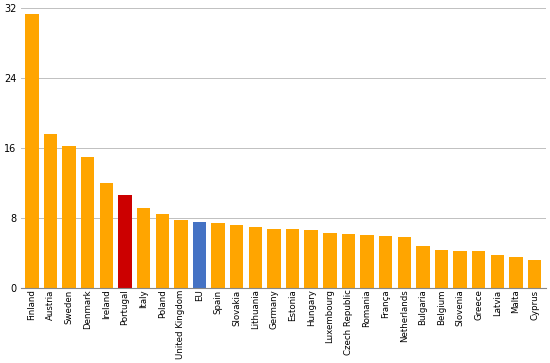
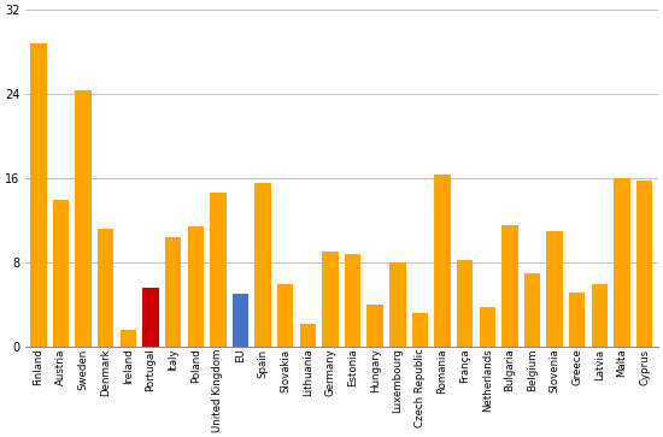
Finland: 31.3 -> 28.8
Austria: 17.6 -> 14.0
Sweden: 16.2 -> 24.4
Denmark: 15.0 -> 11.2
Ireland: 12.0 -> 1.6
Portugal: 10.6 -> 5.6
Italy: 9.2 -> 10.4
Poland: 8.5 -> 11.4
United Kingdom: 7.8 -> 14.6
EU: 7.5 -> 5.0
Spain: 7.4 -> 15.6
Slovakia: 7.2 -> 6.0
Lithuania: 7.0 -> 2.2
Germany: 6.8 -> 9.0
Estonia: 6.7 -> 8.8
Hungary: 6.6 -> 4.0
Luxembourg: 6.3 -> 8.0
Czech Republic: 6.2 -> 3.2
Romania: 6.1 -> 16.4
França: 5.9 -> 8.2
Netherlands: 5.8 -> 3.8
Bulgaria: 4.8 -> 11.6
Belgium: 4.3 -> 7.0
Slovenia: 4.2 -> 11.0
Greece: 4.2 -> 5.2
Latvia: 3.8 -> 6.0
Malta: 3.6 -> 16.0
Cyprus: 3.2 -> 15.8
